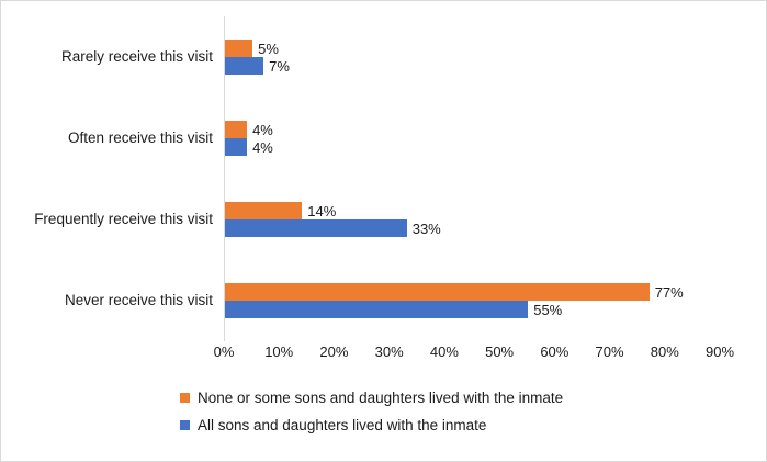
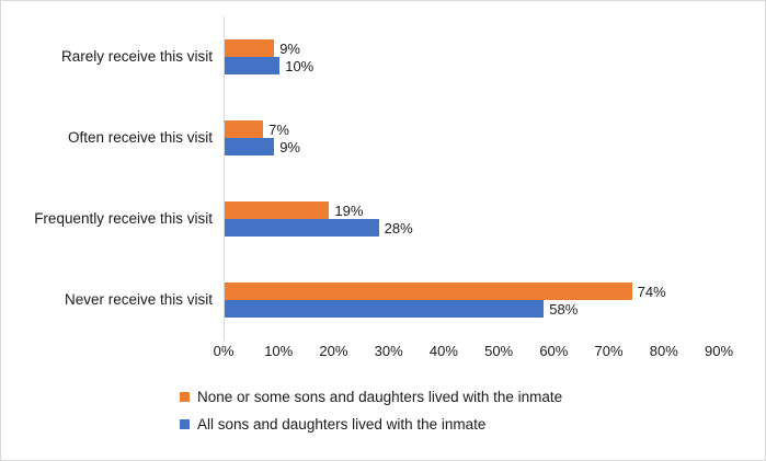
None or some sons and daughters lived with the inmate/Rarely receive this visit: 5% -> 9%
All sons and daughters lived with the inmate/Rarely receive this visit: 7% -> 10%
None or some sons and daughters lived with the inmate/Often receive this visit: 4% -> 7%
All sons and daughters lived with the inmate/Often receive this visit: 4% -> 9%
None or some sons and daughters lived with the inmate/Frequently receive this visit: 14% -> 19%
All sons and daughters lived with the inmate/Frequently receive this visit: 33% -> 28%
None or some sons and daughters lived with the inmate/Never receive this visit: 77% -> 74%
All sons and daughters lived with the inmate/Never receive this visit: 55% -> 58%
